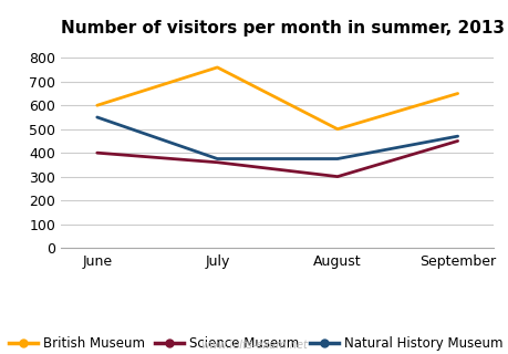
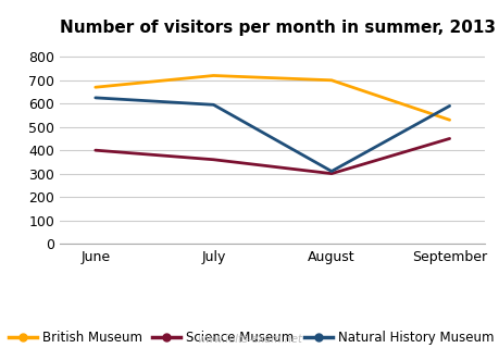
British Museum/June: 600 -> 670
Natural History Museum/June: 550 -> 625
British Museum/July: 760 -> 720
Natural History Museum/July: 375 -> 595
British Museum/August: 500 -> 700
Natural History Museum/August: 375 -> 310
British Museum/September: 650 -> 530
Natural History Museum/September: 470 -> 590
